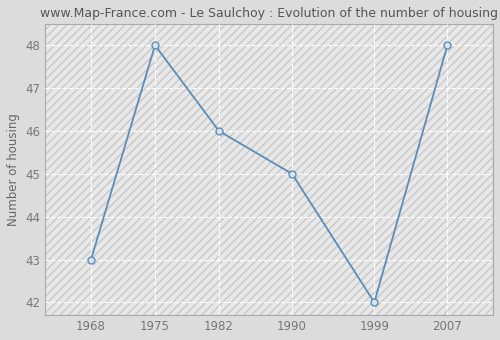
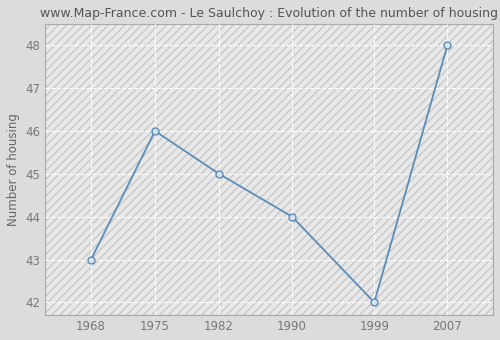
1975: 48 -> 46
1982: 46 -> 45
1990: 45 -> 44
